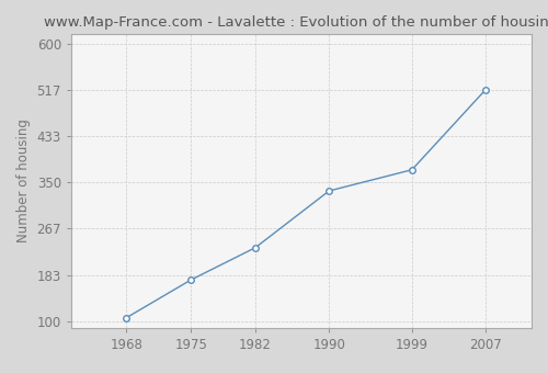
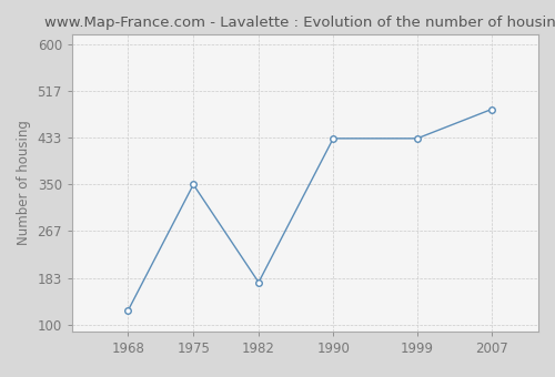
1968: 107 -> 126
1975: 175 -> 350
1982: 233 -> 176
1990: 335 -> 432
1999: 373 -> 432
2007: 517 -> 484
